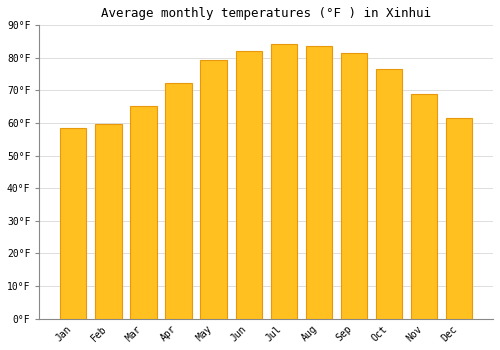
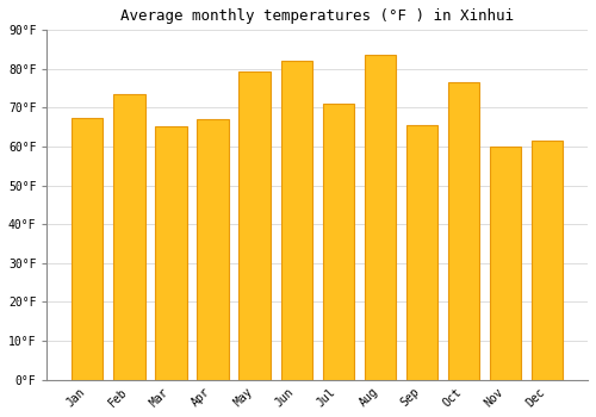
Jan: 58.5°F -> 67.5°F
Feb: 59.8°F -> 73.5°F
Apr: 72.3°F -> 67.0°F
Jul: 84.2°F -> 71.0°F
Sep: 81.5°F -> 65.5°F
Nov: 69.0°F -> 60.0°F
